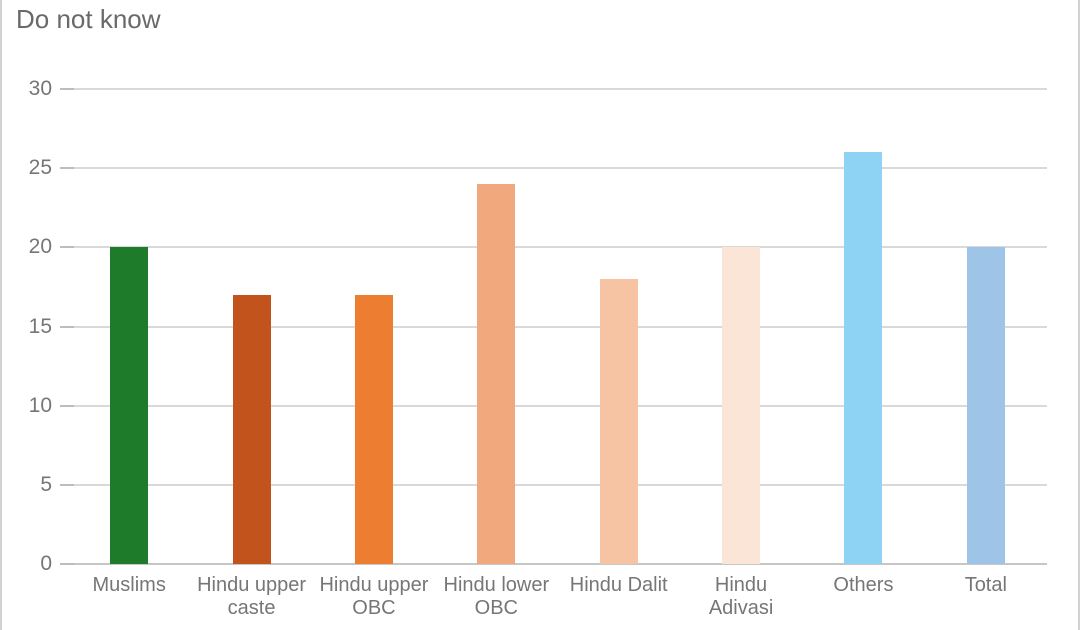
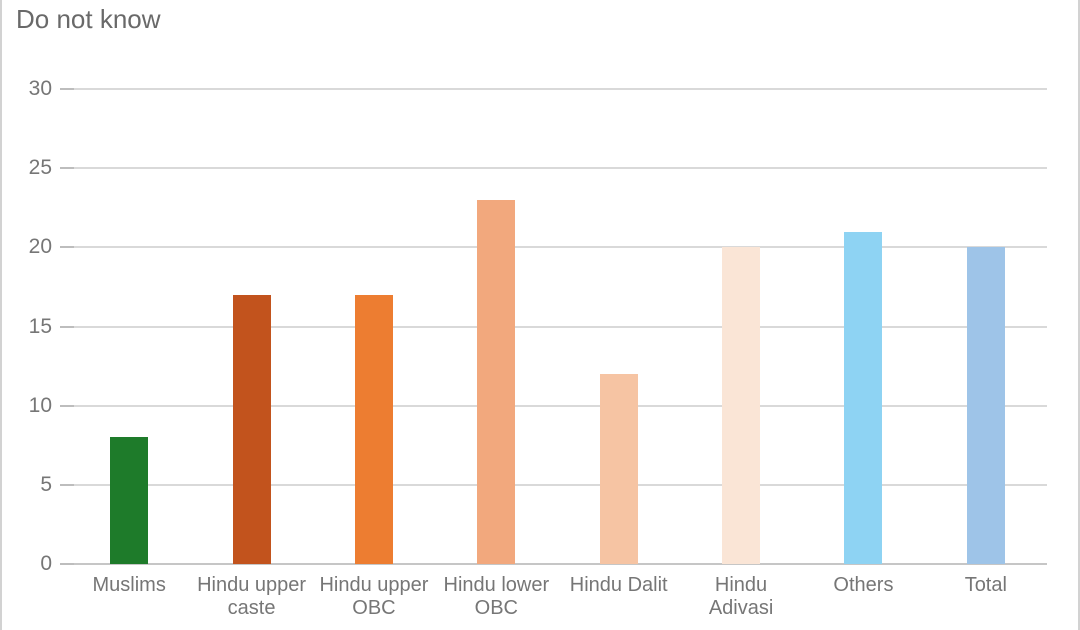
Muslims: 20 -> 8
Hindu lower OBC: 24 -> 23
Hindu Dalit: 18 -> 12
Others: 26 -> 21
